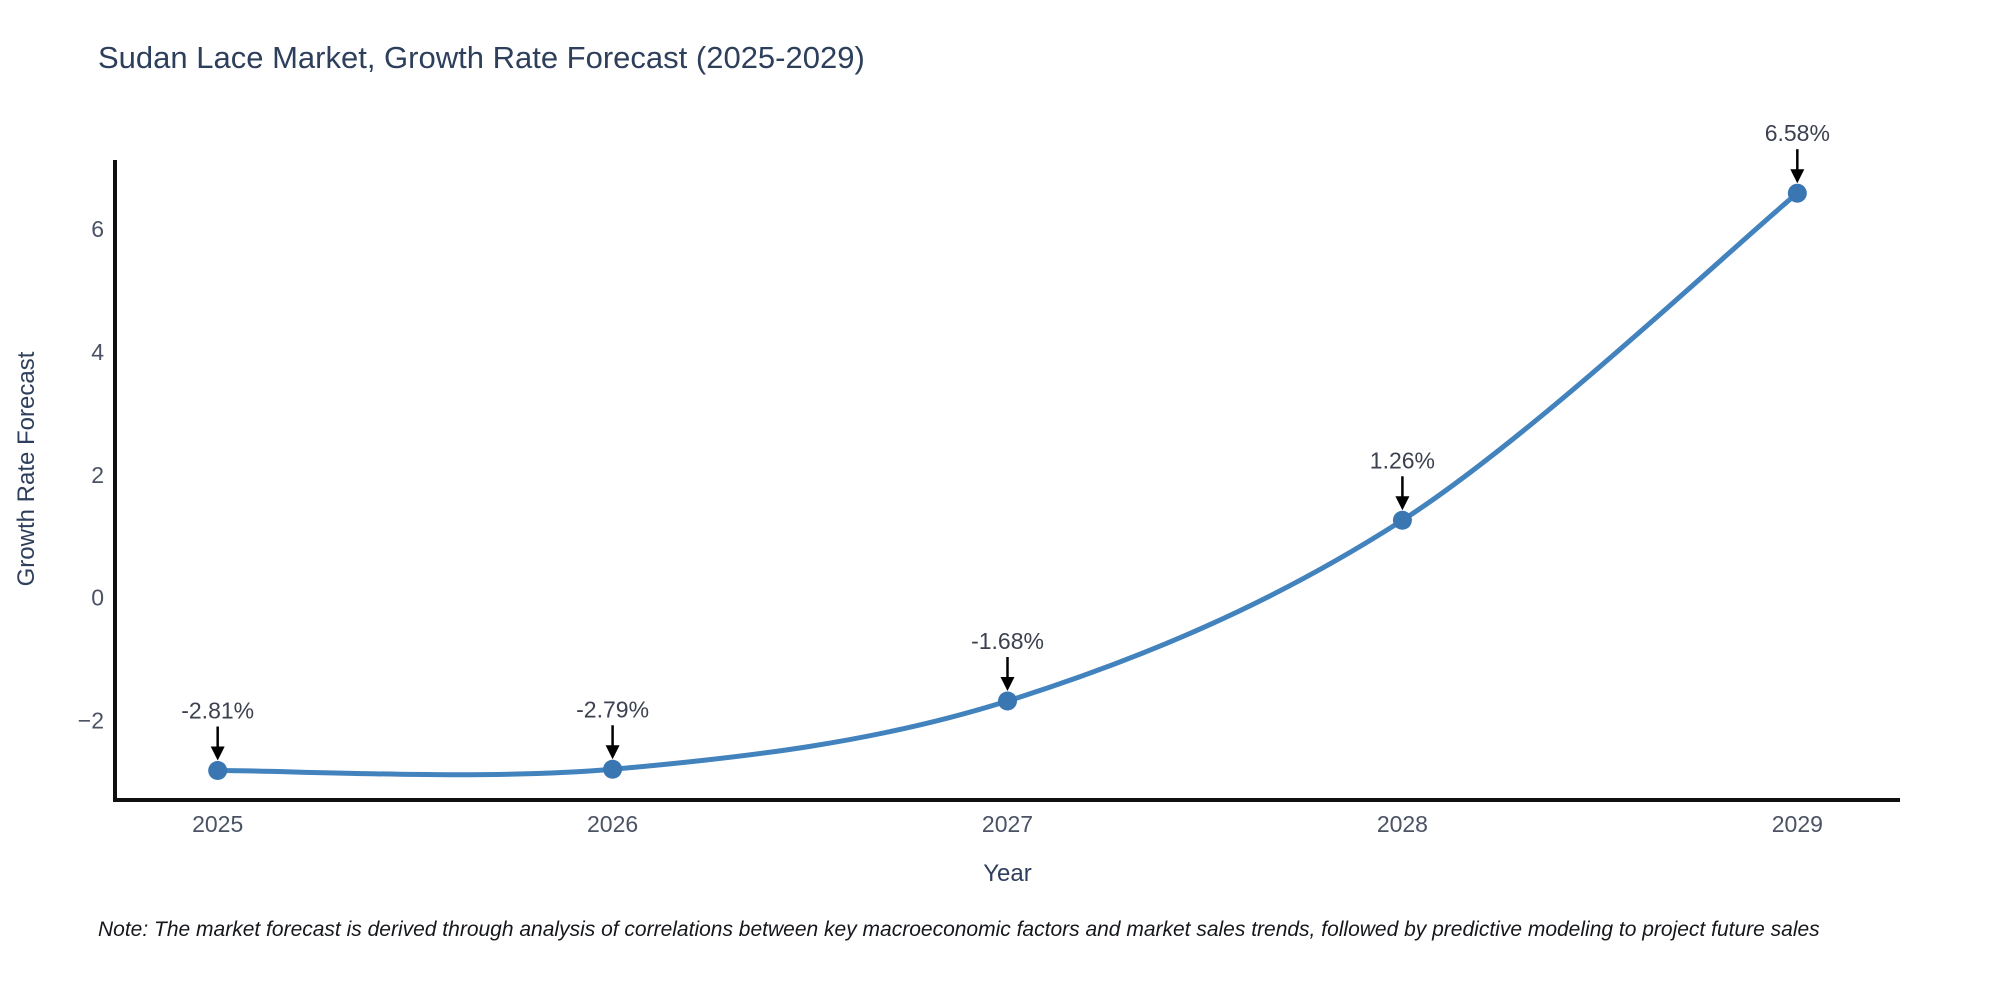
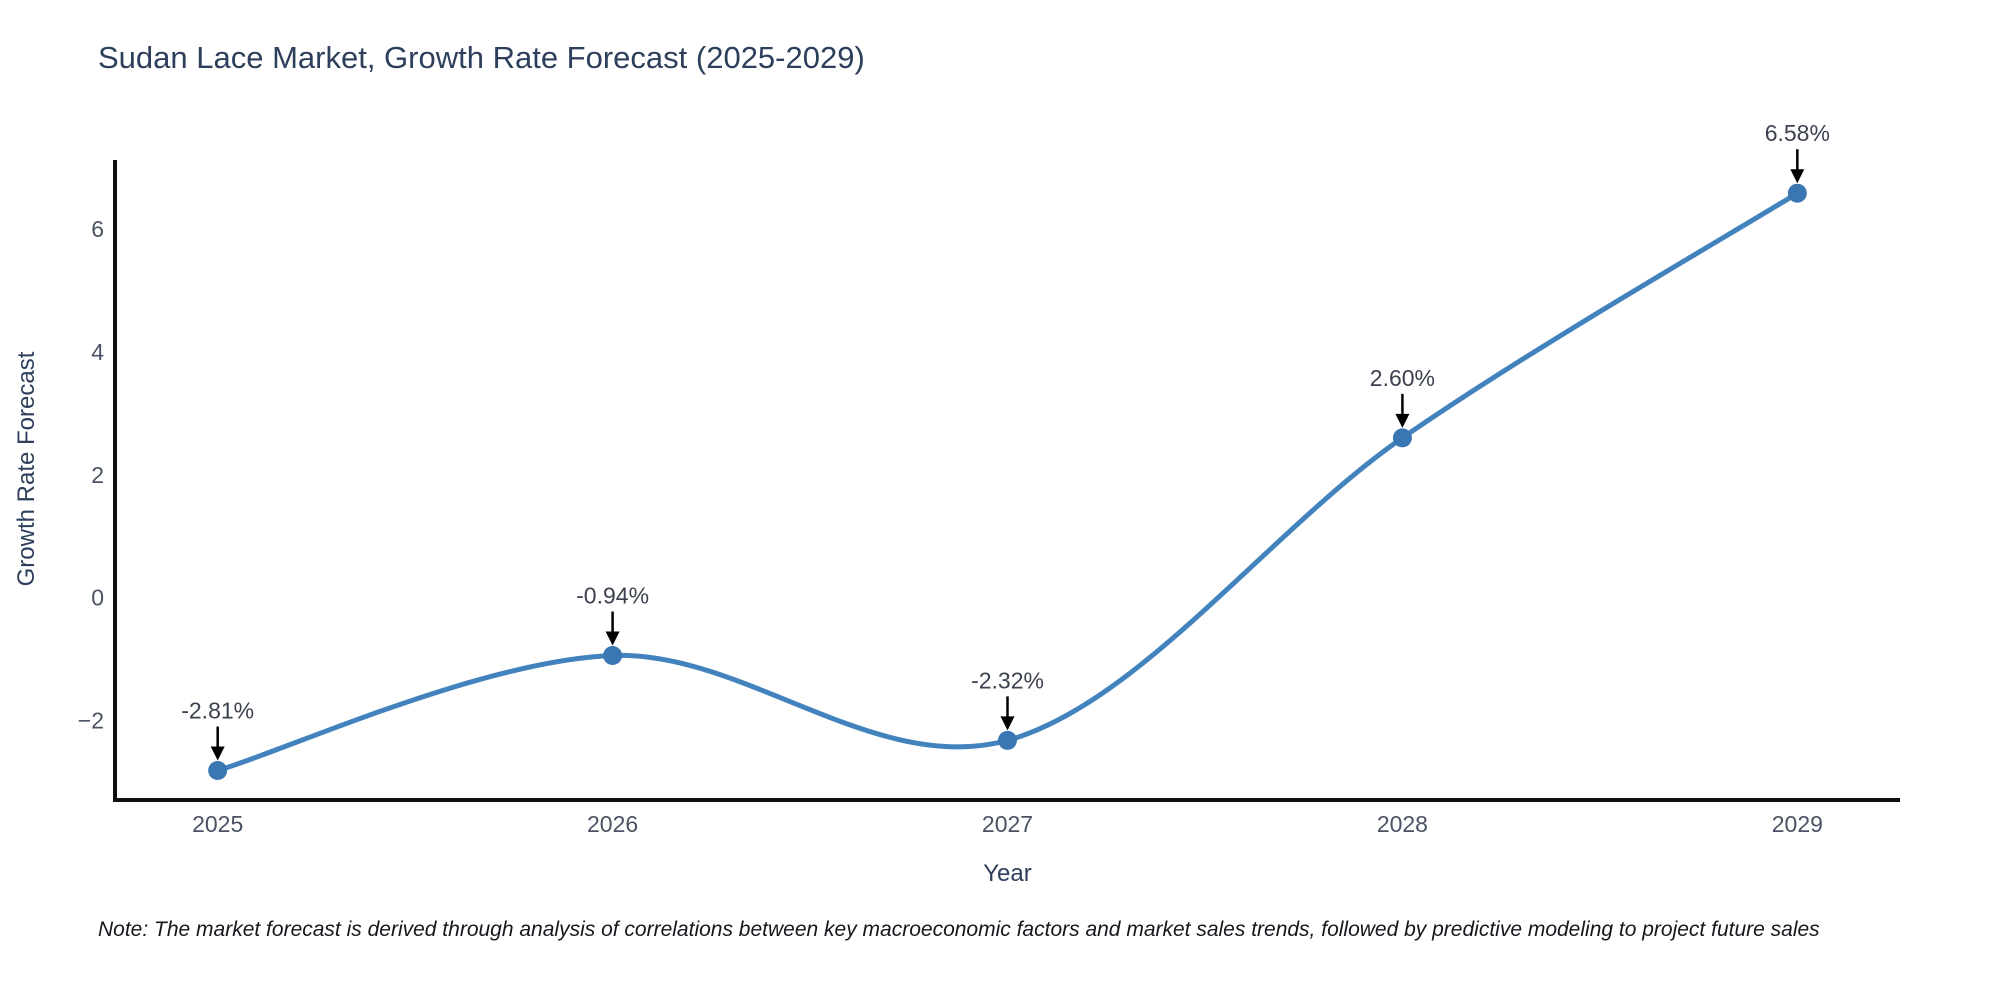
2026: -2.79% -> -0.94%
2027: -1.68% -> -2.32%
2028: 1.26% -> 2.60%
